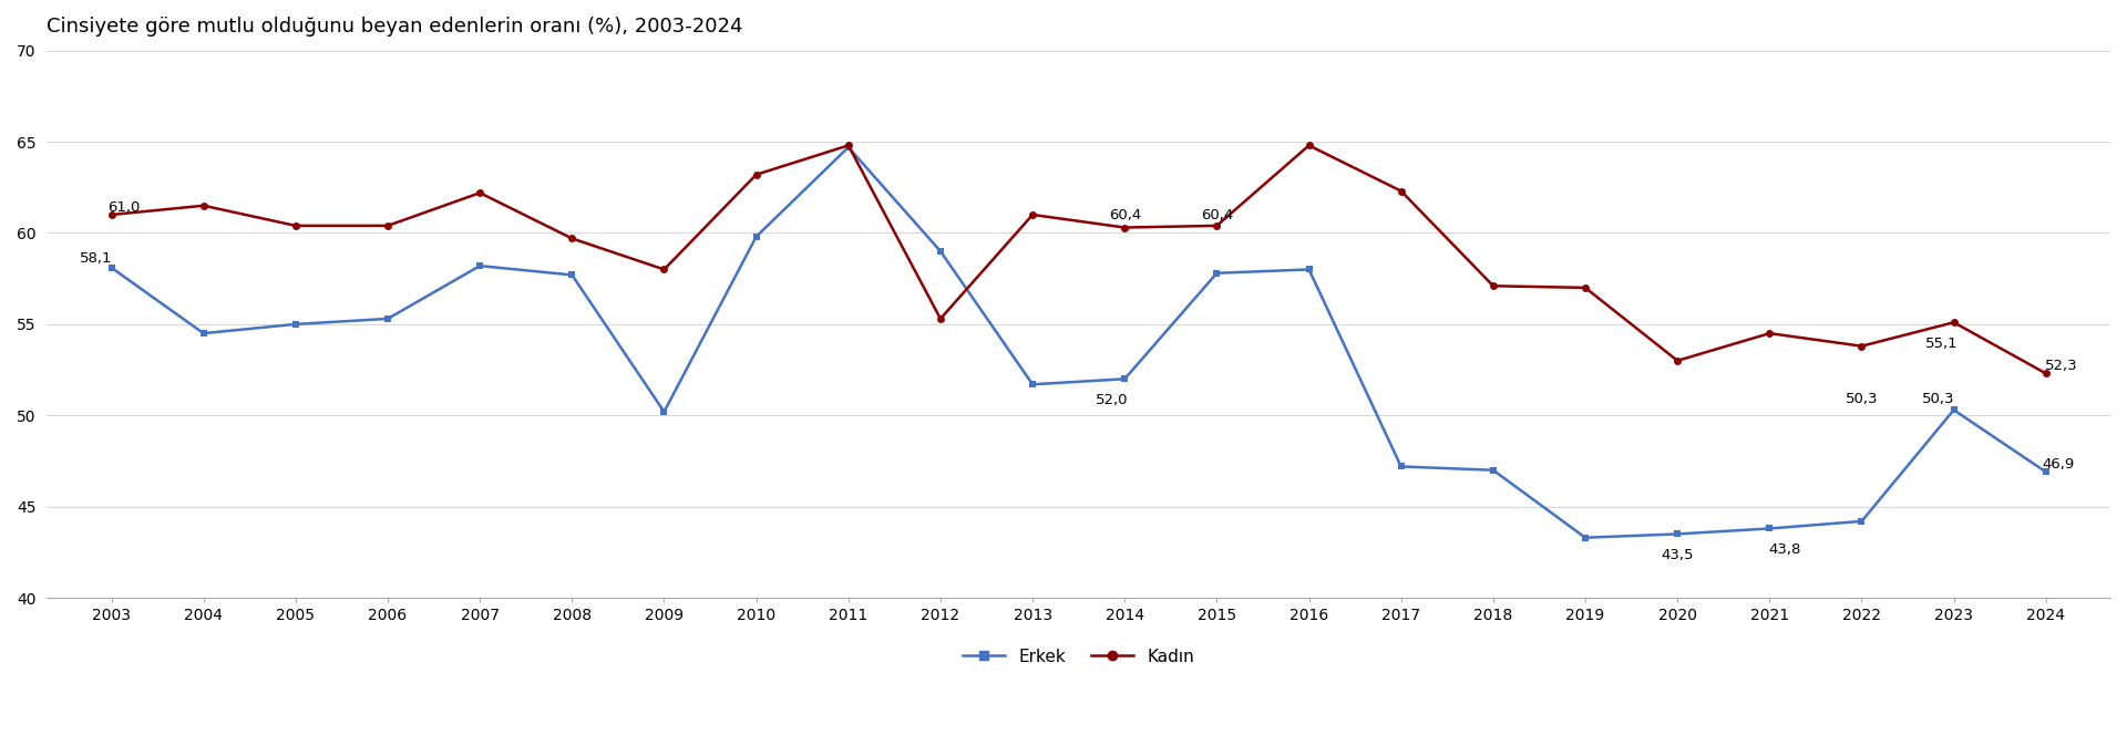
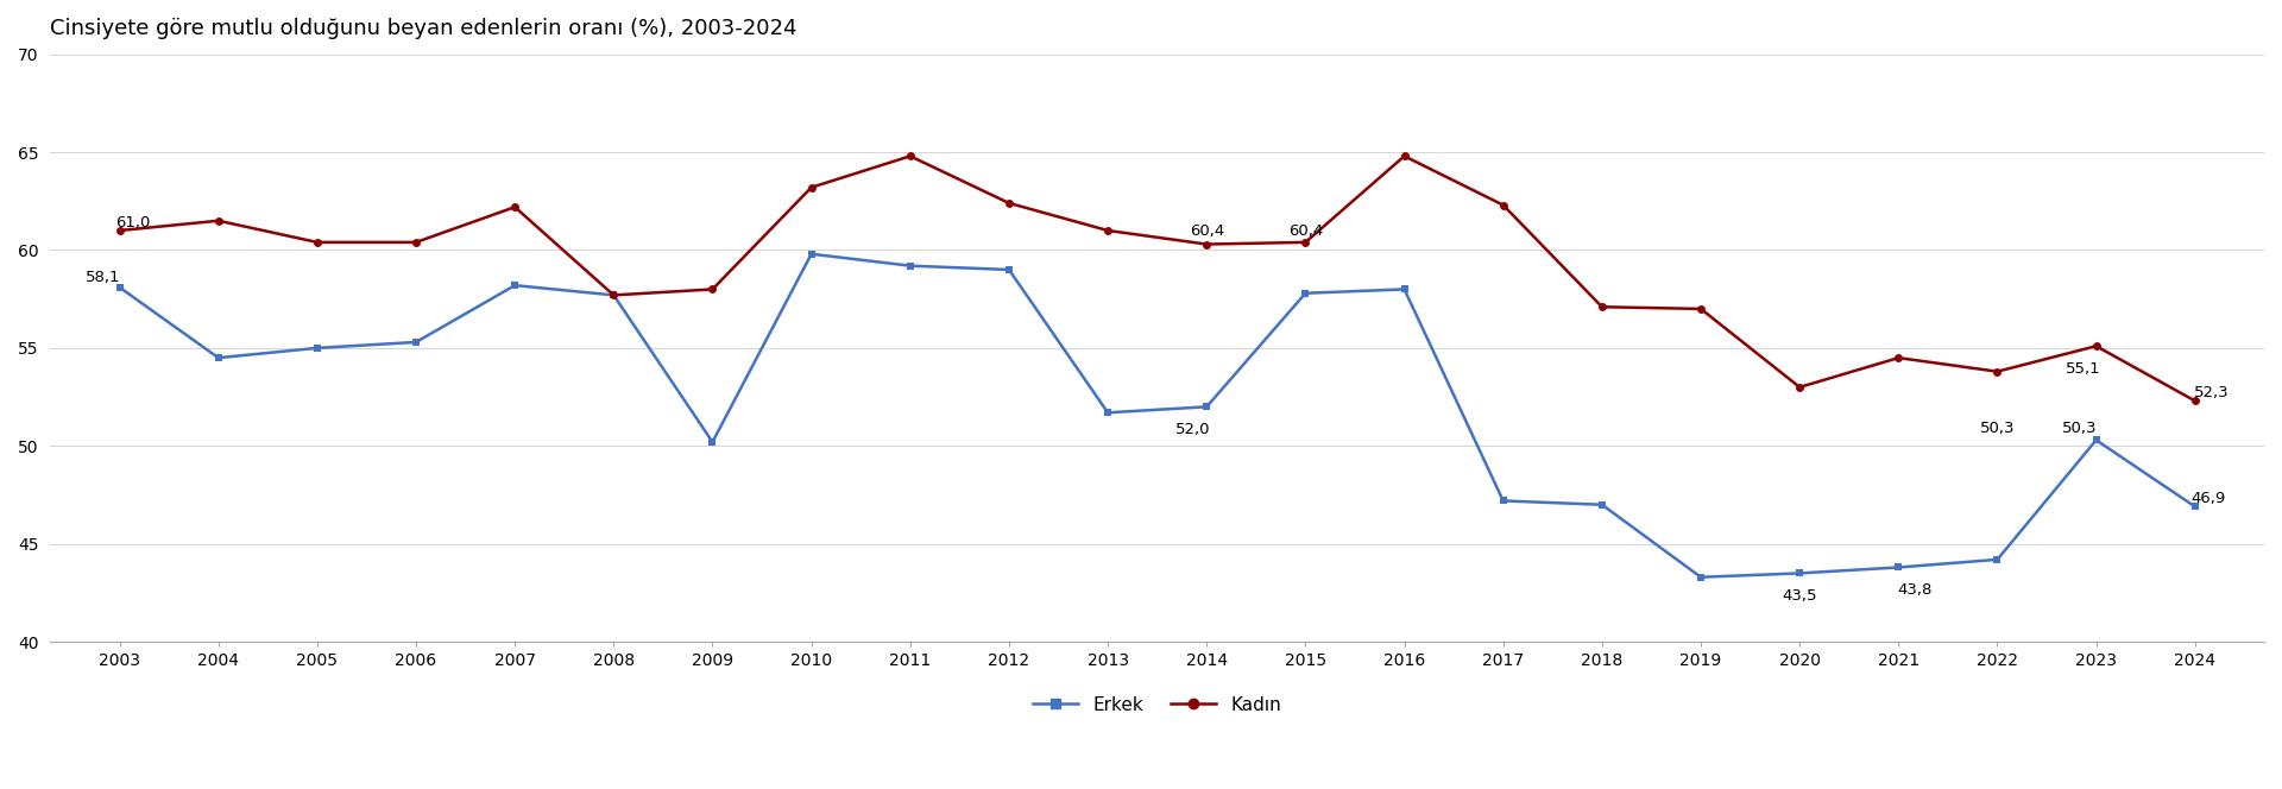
Kadın/2008: 59.7 -> 57.7
Erkek/2011: 64.7 -> 59.2
Kadın/2012: 55.3 -> 62.4
